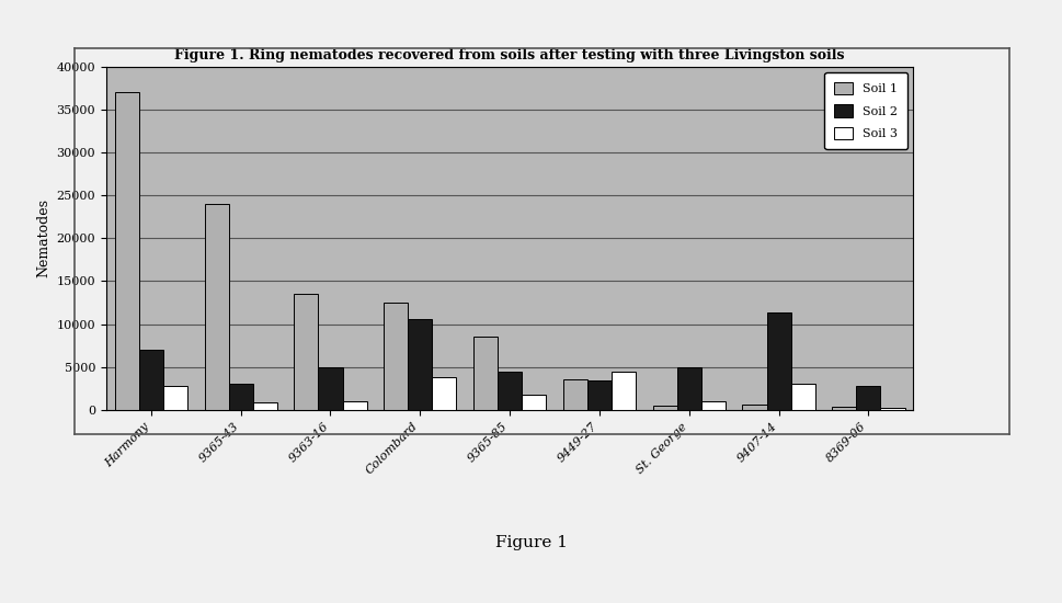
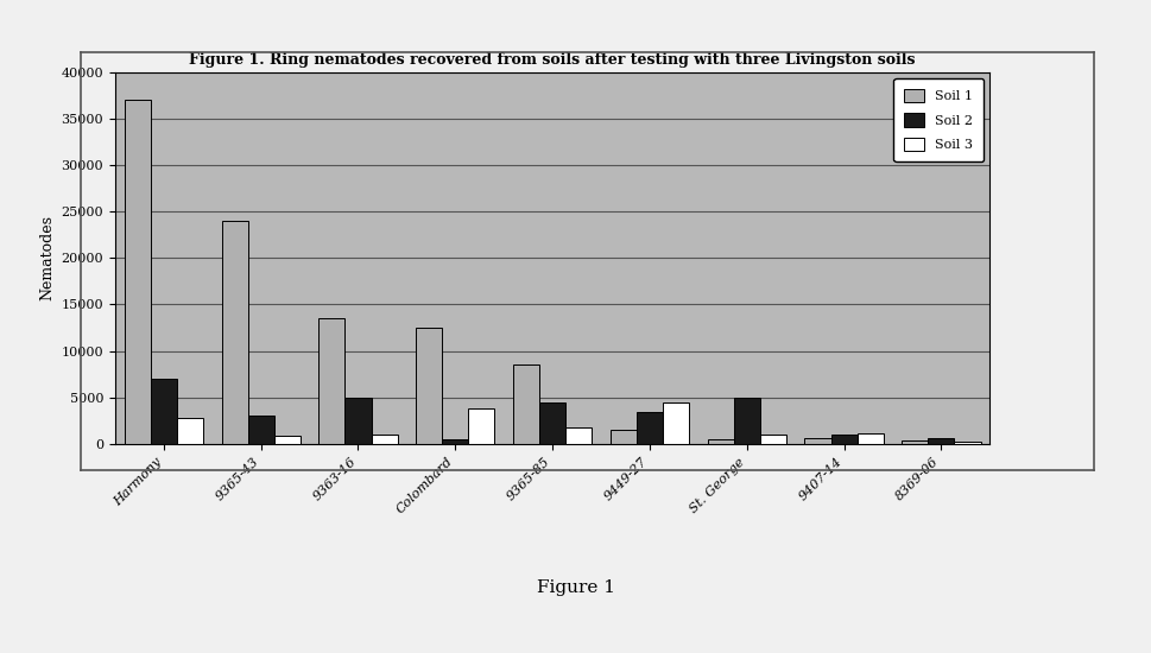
Soil 2/Colombard: 10600 -> 500
Soil 1/9449-27: 3600 -> 1500
Soil 2/9407-14: 11400 -> 1000
Soil 3/9407-14: 3000 -> 1200
Soil 2/8369-06: 2800 -> 700
